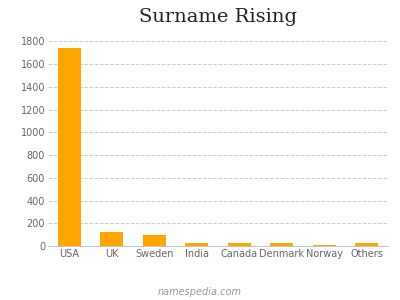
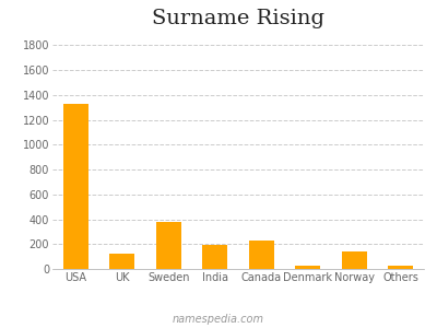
USA: 1740 -> 1330
Sweden: 100 -> 380
India: 30 -> 190
Canada: 20 -> 230
Norway: 10 -> 140
